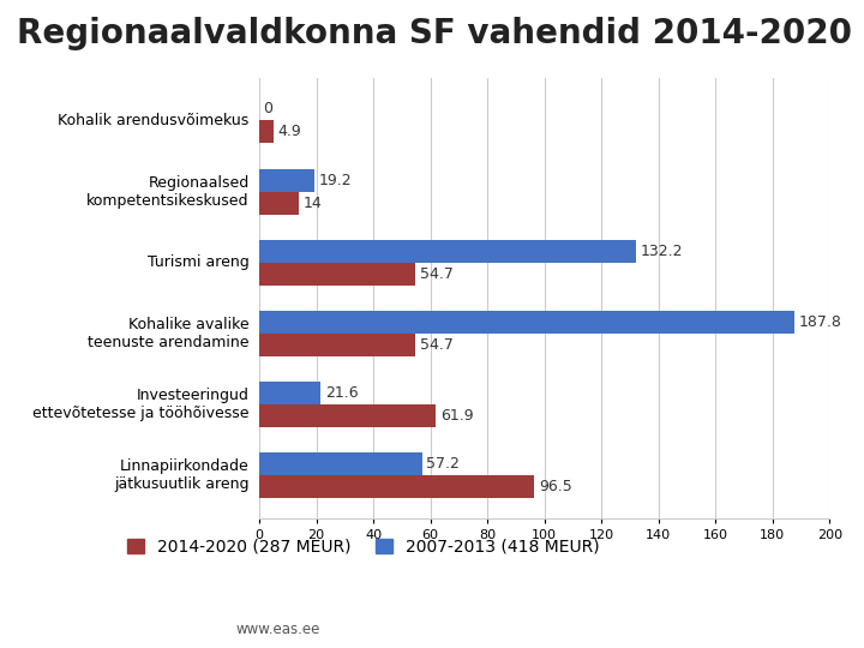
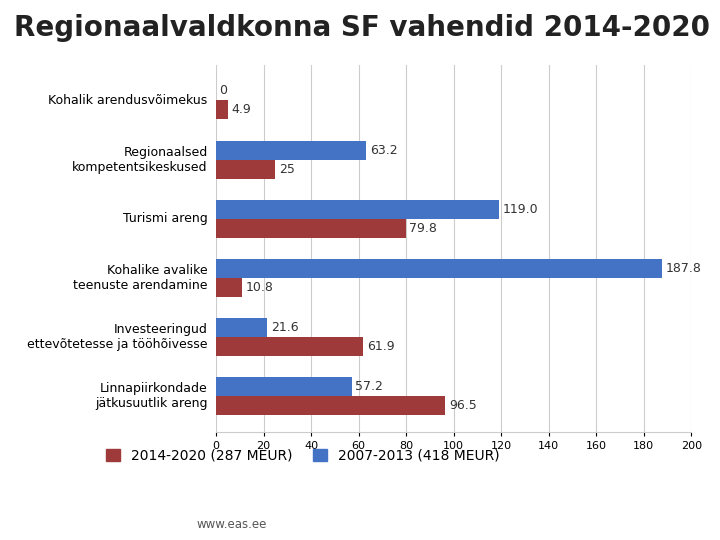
2007-2013 (418 MEUR)/Regionaalsed kompetentsikeskused: 19.2 -> 63.2
2014-2020 (287 MEUR)/Regionaalsed kompetentsikeskused: 14 -> 25
2007-2013 (418 MEUR)/Turismi areng: 132.2 -> 119.0
2014-2020 (287 MEUR)/Turismi areng: 54.7 -> 79.8
2014-2020 (287 MEUR)/Kohalike avalike teenuste arendamine: 54.7 -> 10.8
